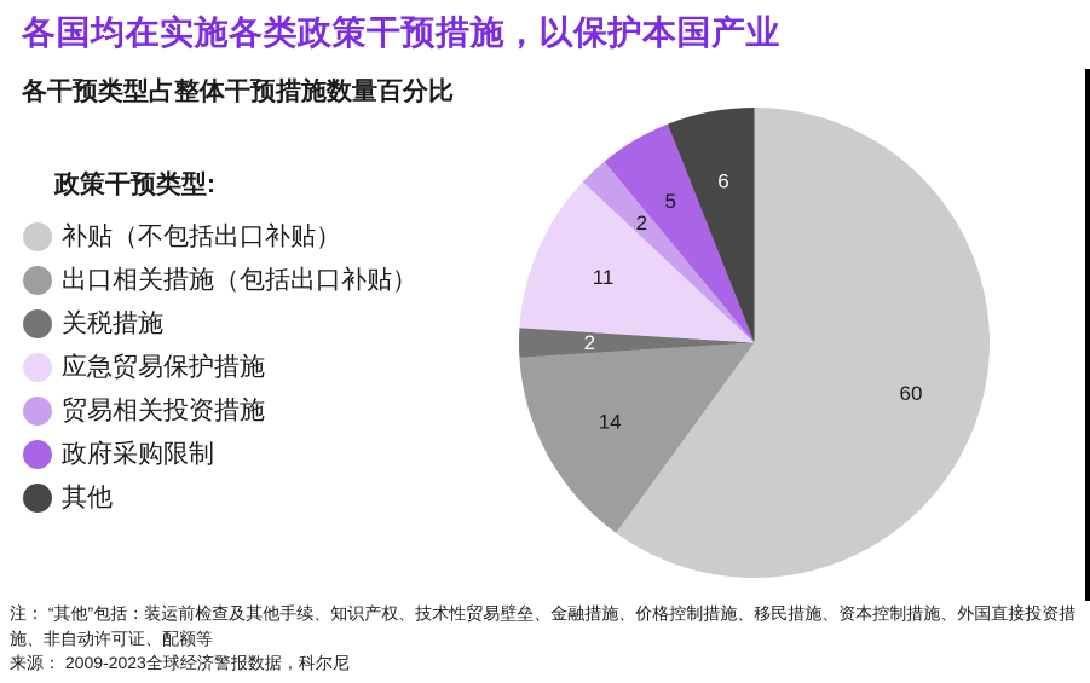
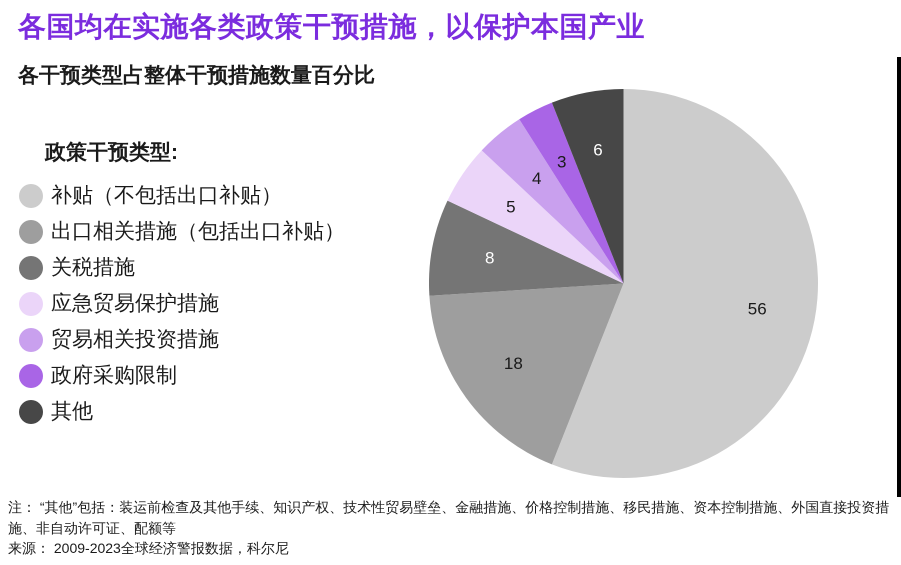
补贴（不包括出口补贴）: 60 -> 56
出口相关措施（包括出口补贴）: 14 -> 18
关税措施: 2 -> 8
应急贸易保护措施: 11 -> 5
贸易相关投资措施: 2 -> 4
政府采购限制: 5 -> 3
